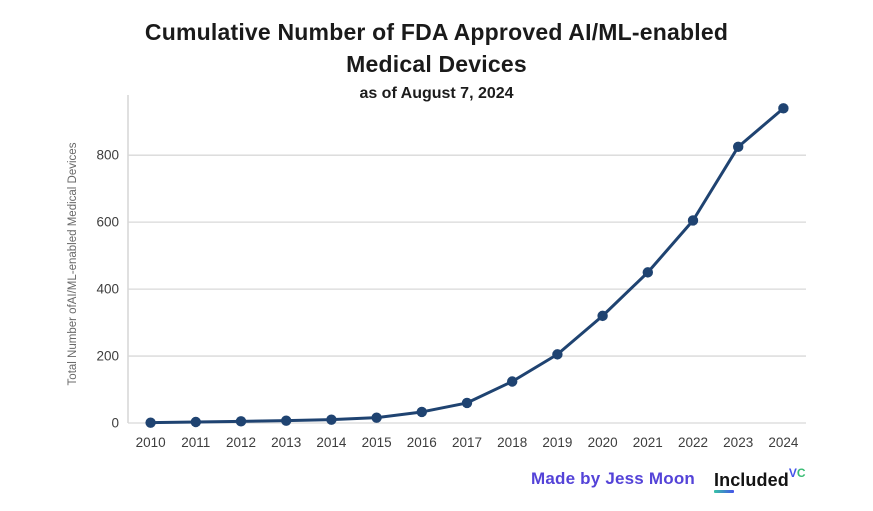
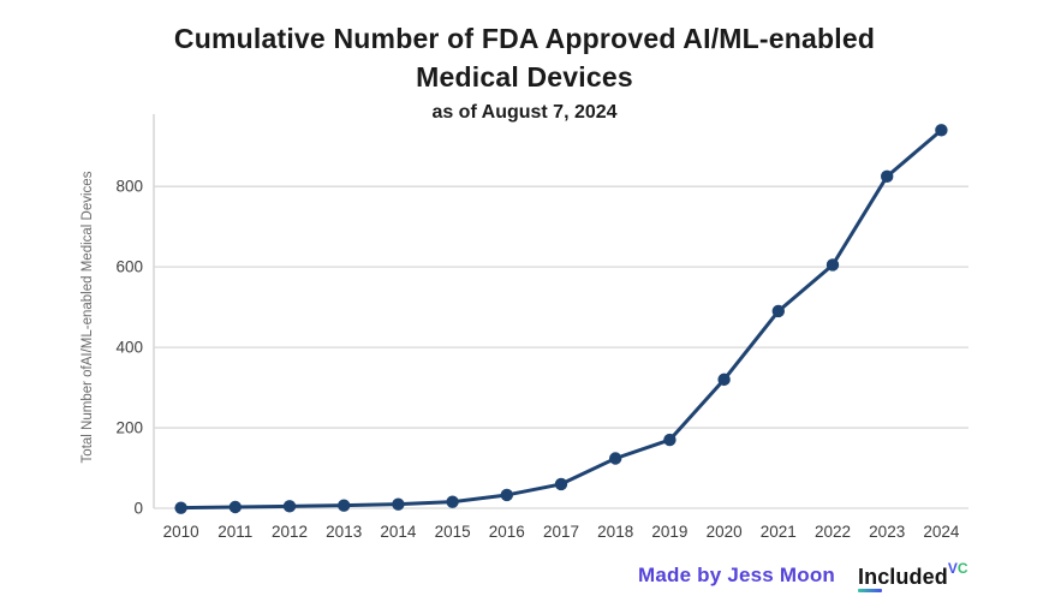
2019: 200 -> 170
2021: 450 -> 490
